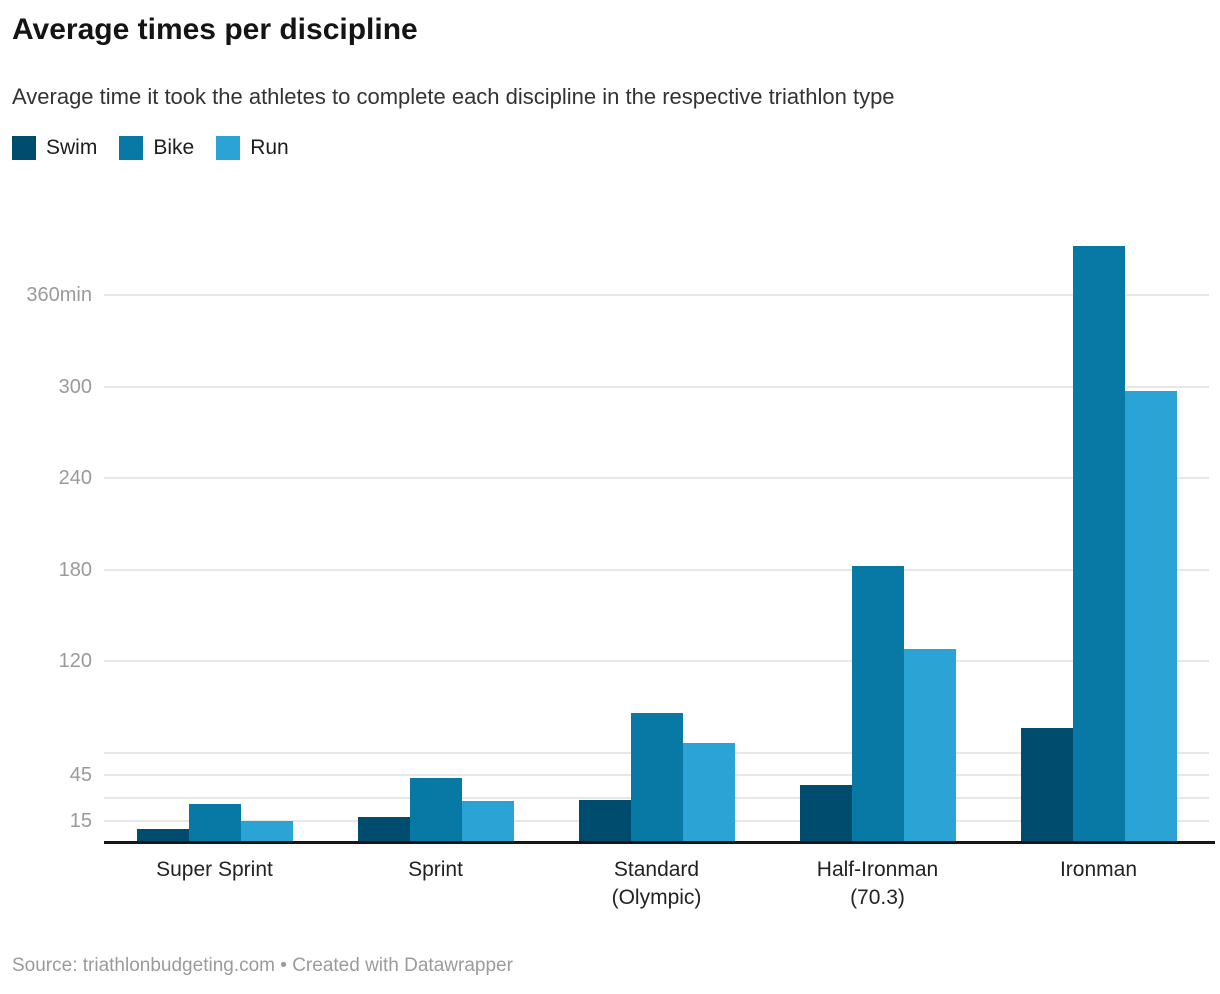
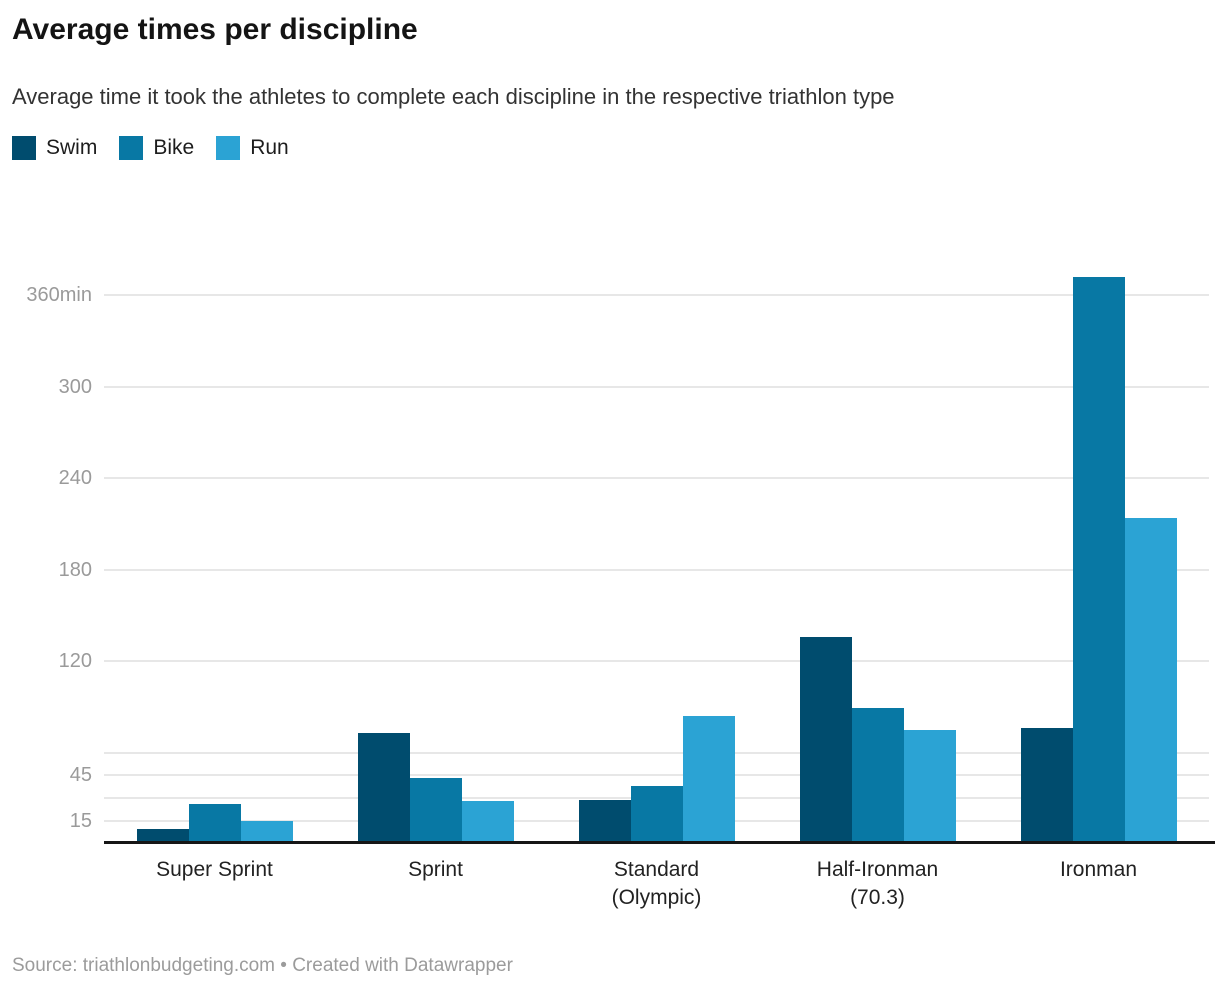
Swim/Sprint: 18 -> 73
Bike/Standard (Olympic): 86 -> 38
Run/Standard (Olympic): 66 -> 84
Swim/Half-Ironman (70.3): 39 -> 136
Bike/Half-Ironman (70.3): 182 -> 89
Run/Half-Ironman (70.3): 128 -> 75
Bike/Ironman: 392 -> 372
Run/Ironman: 297 -> 214
